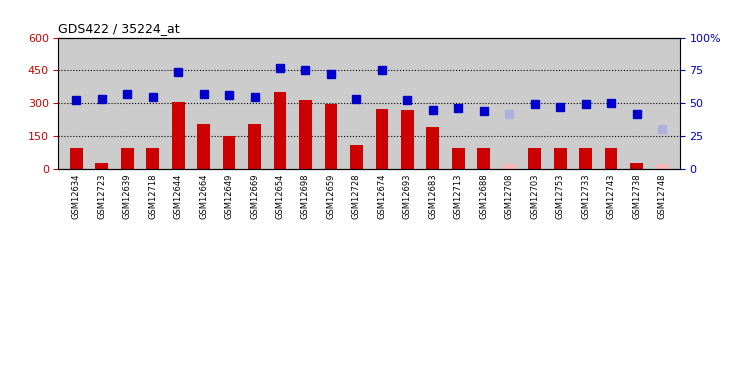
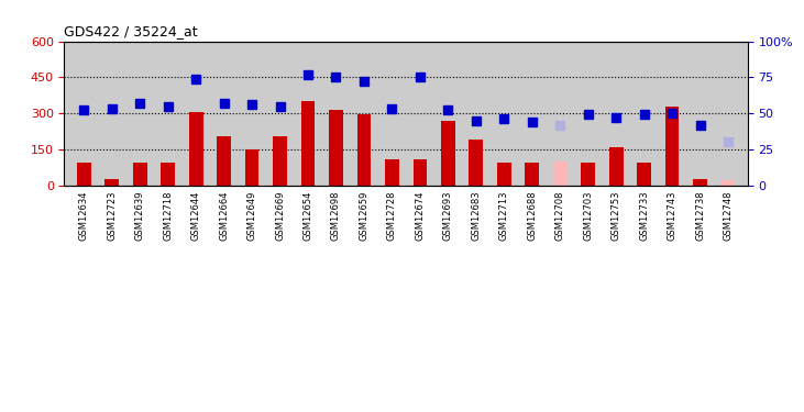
GSM12674: 275 -> 110
GSM12708: 20 -> 100
GSM12753: 95 -> 160
GSM12743: 95 -> 330
